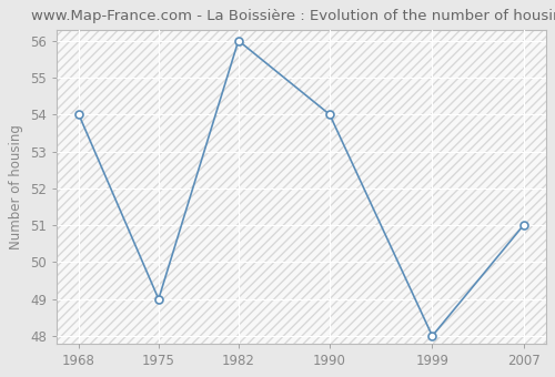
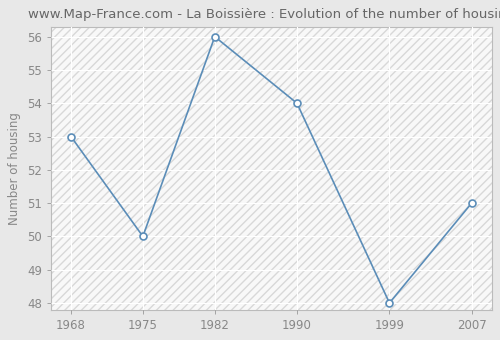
1968: 54 -> 53
1975: 49 -> 50
